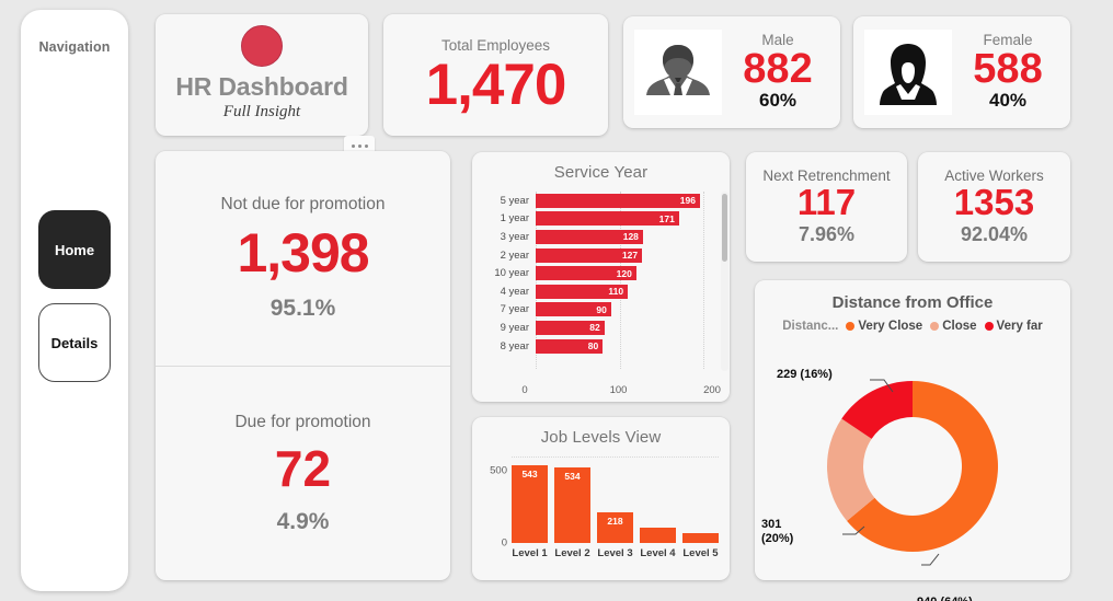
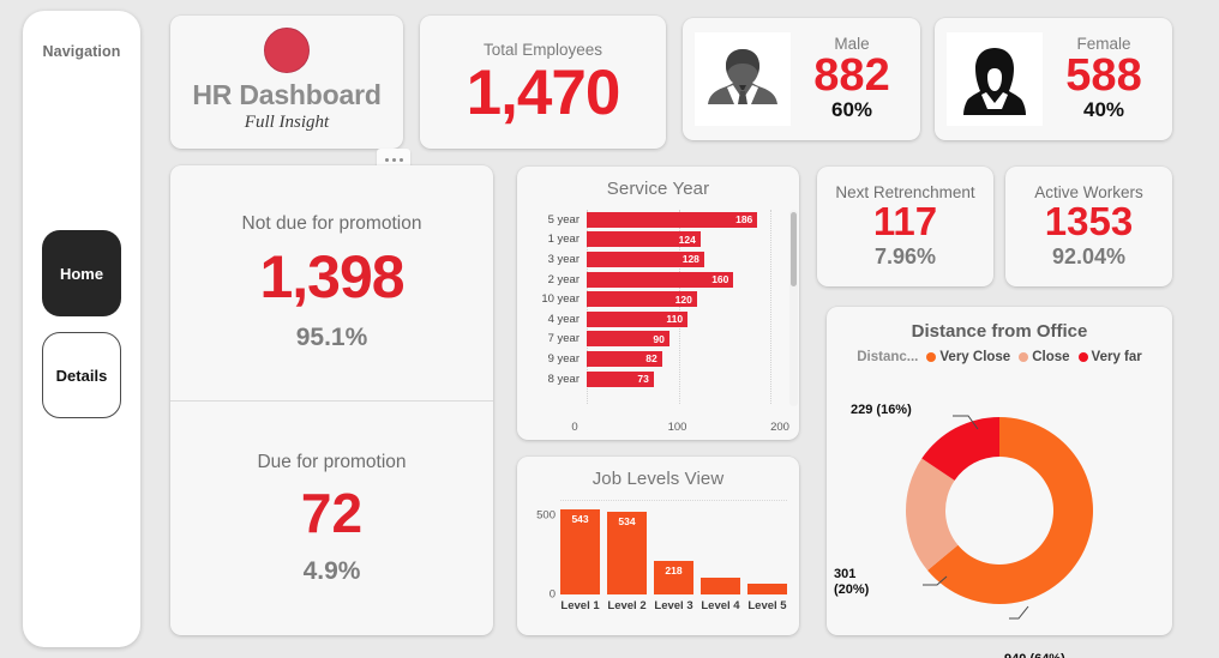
Service Year/5 year: 196 -> 186
Service Year/1 year: 171 -> 124
Service Year/2 year: 127 -> 160
Service Year/8 year: 80 -> 73
